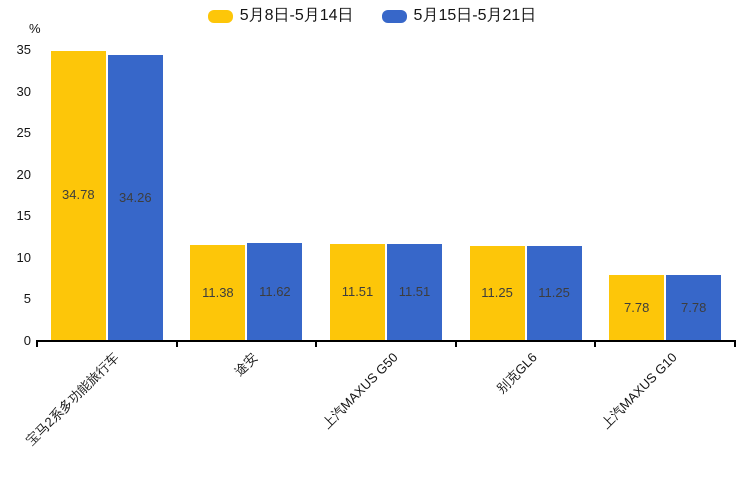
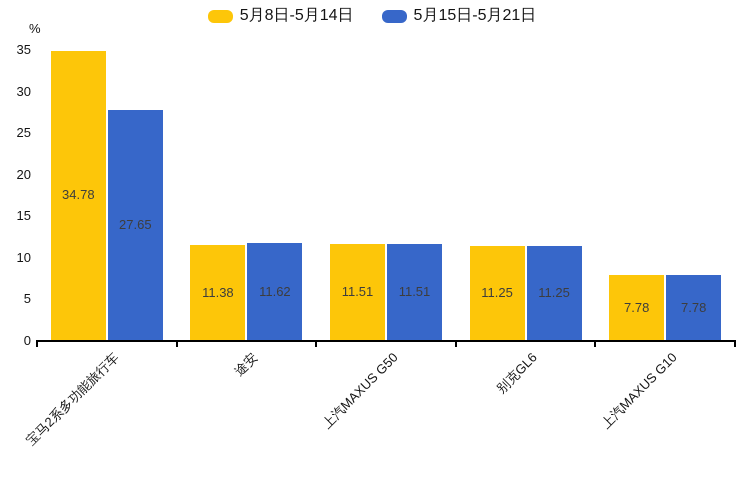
5月15日-5月21日/宝马2系多功能旅行车: 34.26 -> 27.65
